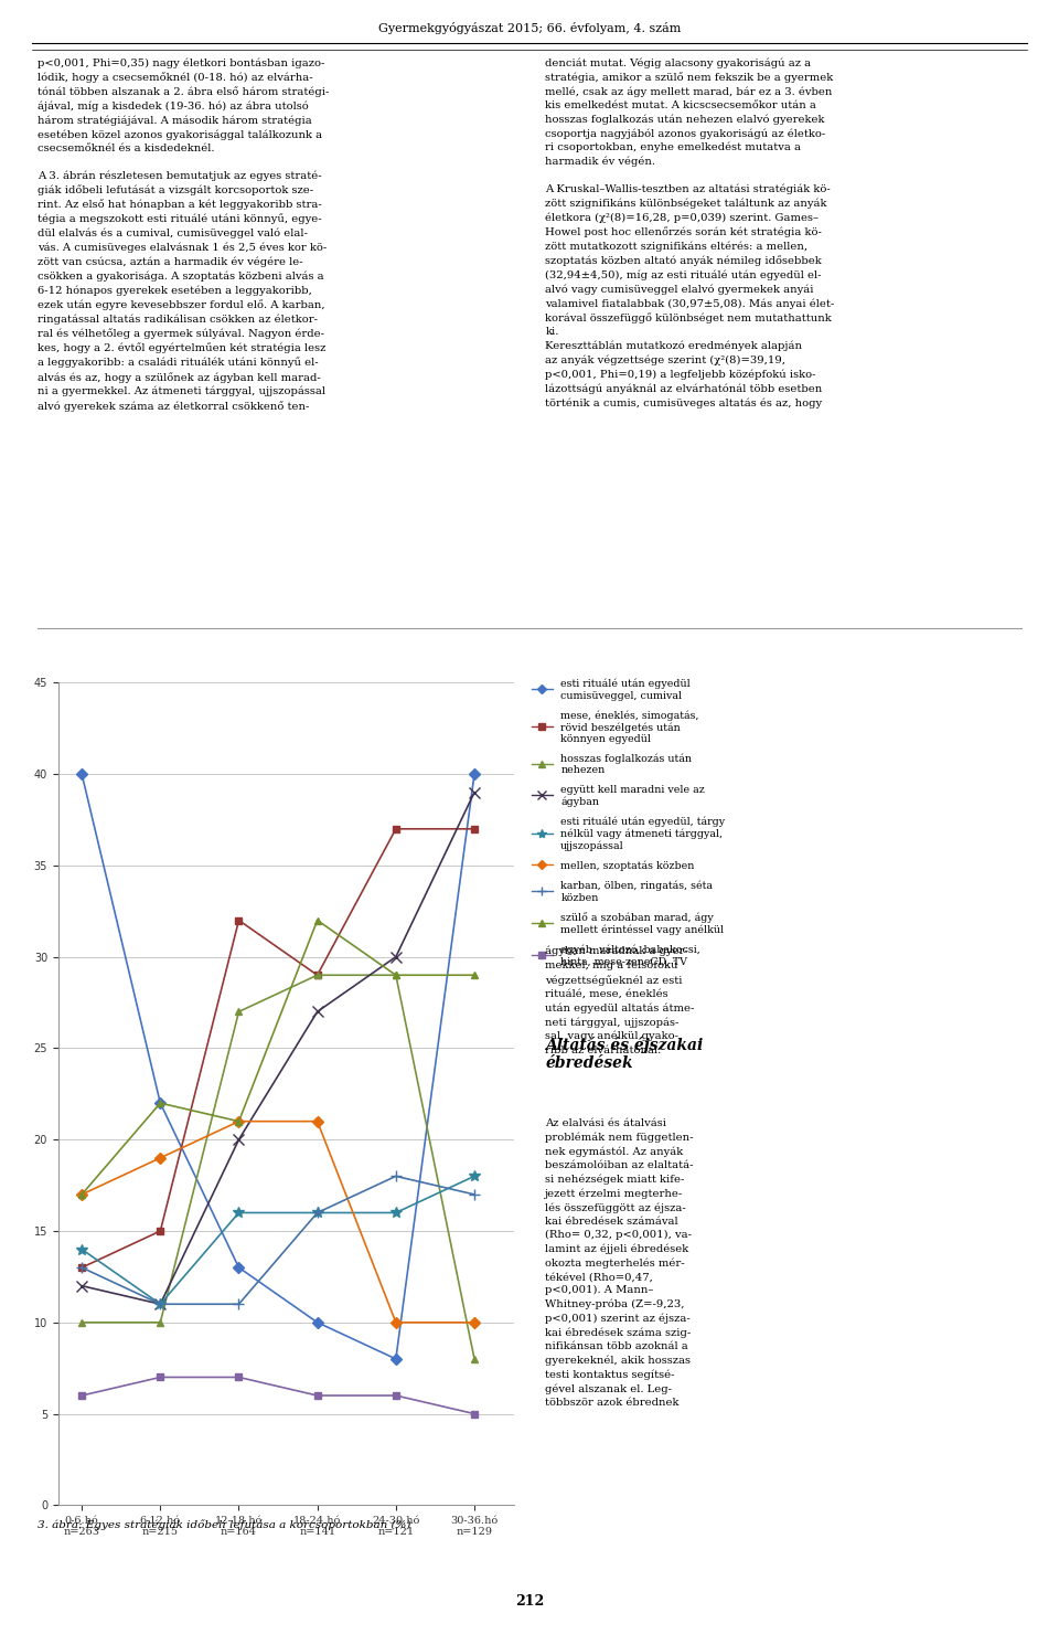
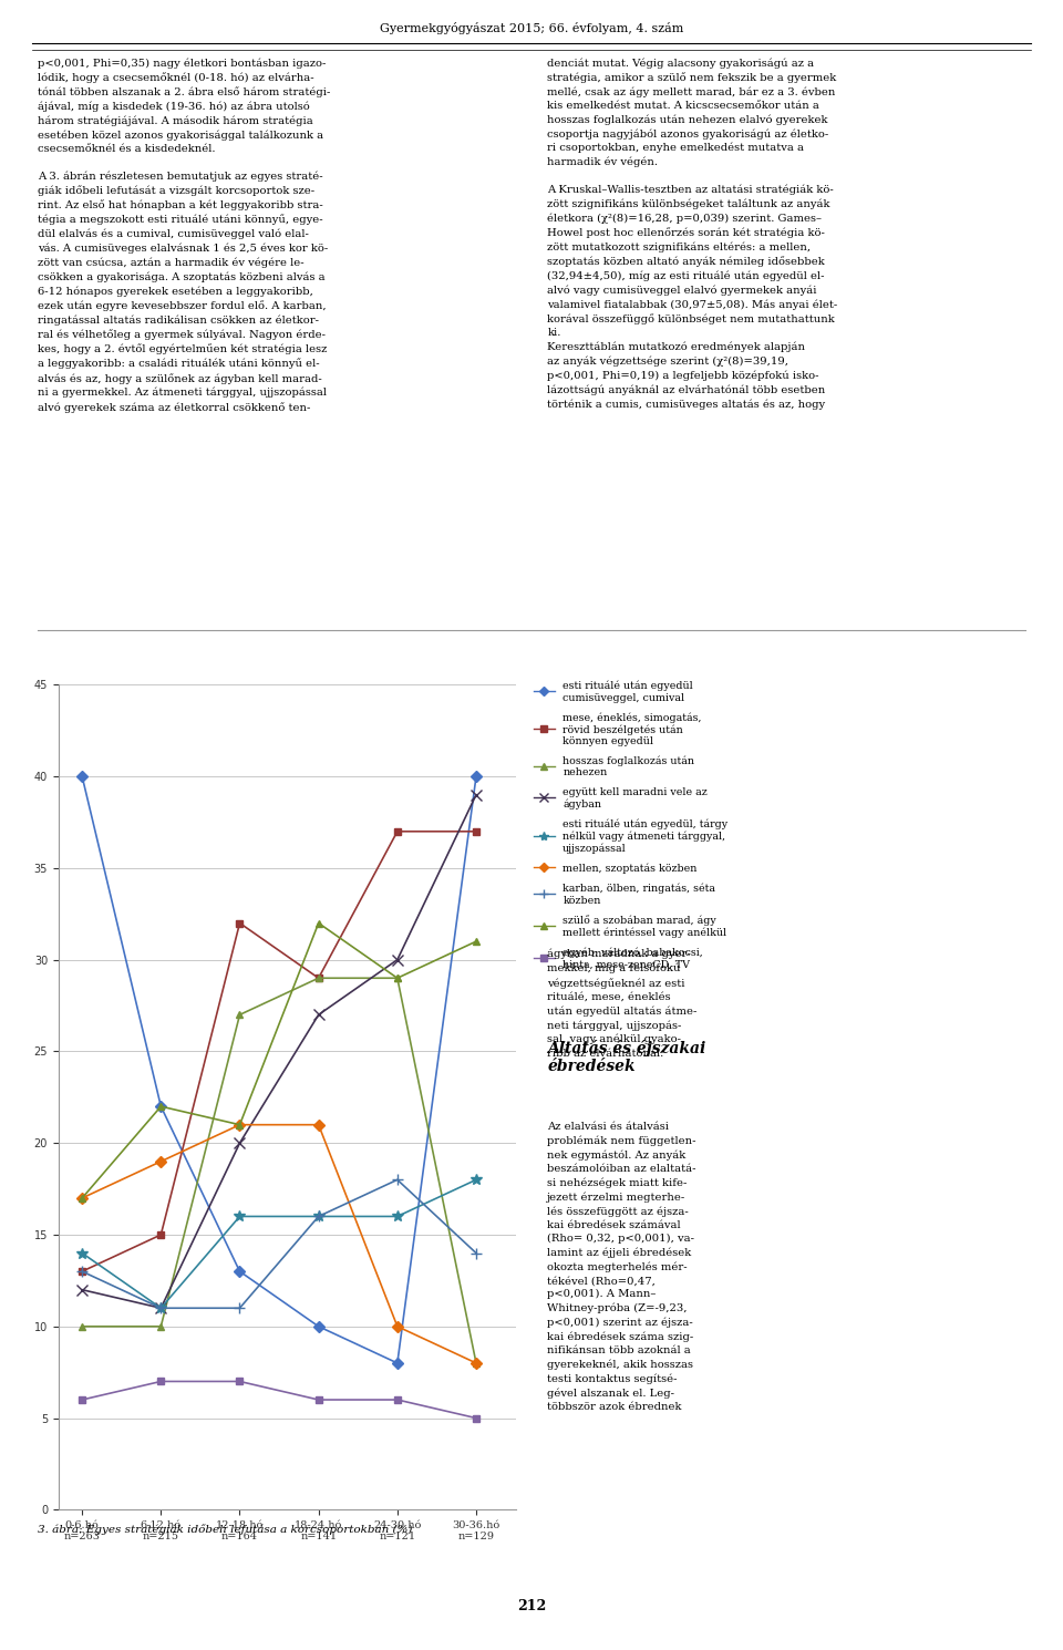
mellen, szoptatás közben/30-36.hó n=129: 10 -> 8
karban, ölben, ringatás, séta közben/30-36.hó n=129: 17 -> 14
szülő a szobában marad, ágy mellett érintéssel vagy anélkül/30-36.hó n=129: 29 -> 31
